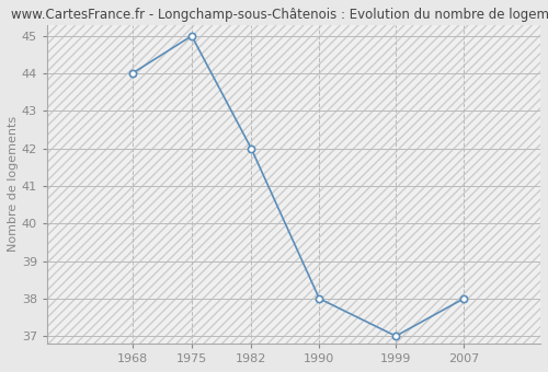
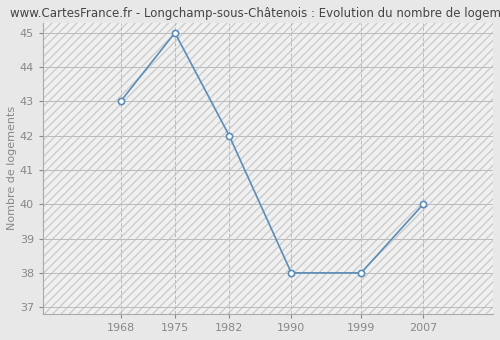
1968: 44 -> 43
1999: 37 -> 38
2007: 38 -> 40
